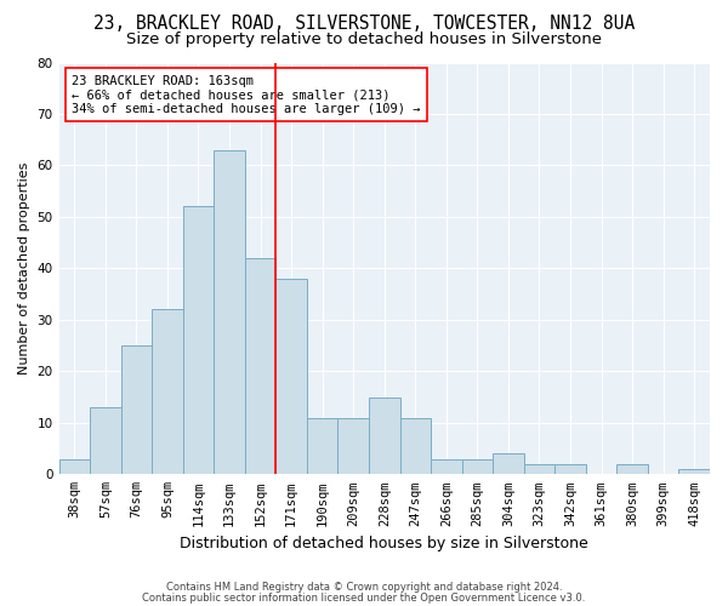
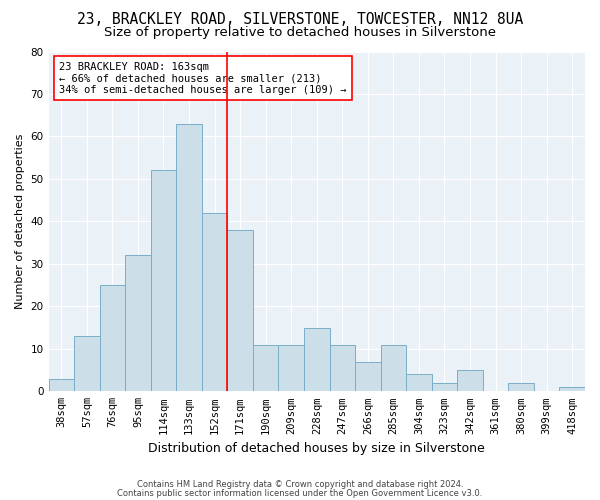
266sqm: 3 -> 7
285sqm: 3 -> 11
342sqm: 2 -> 5
